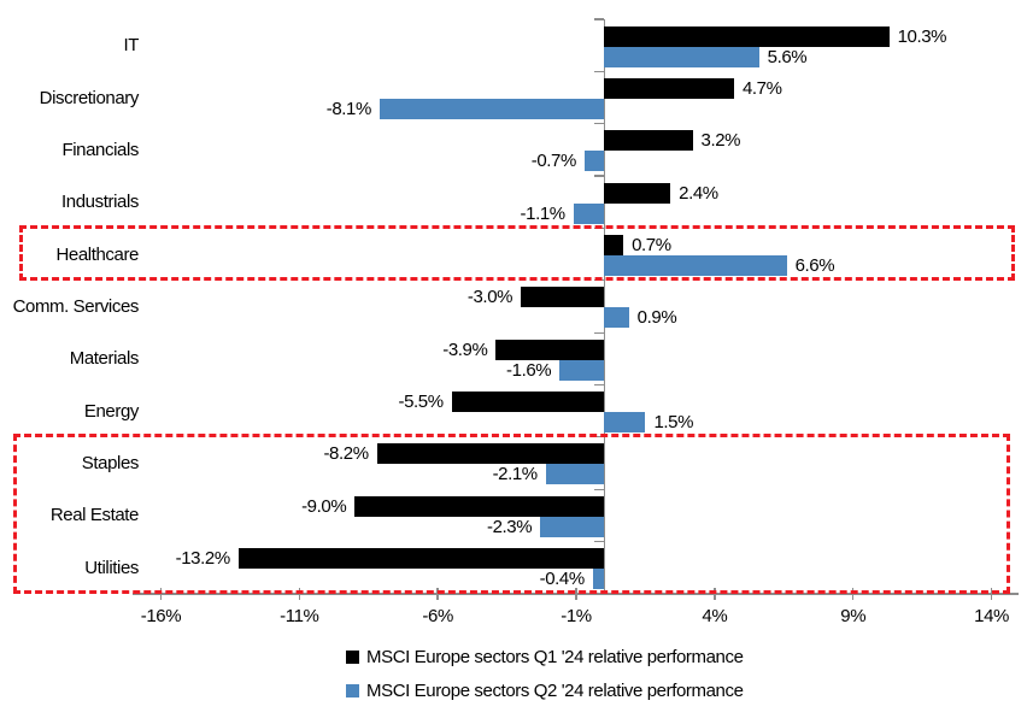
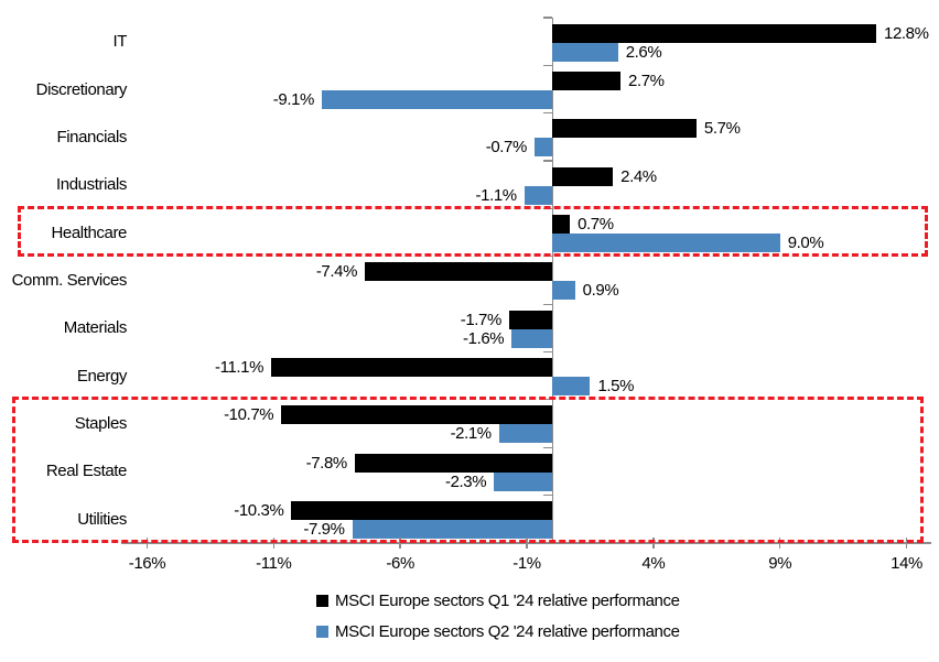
MSCI Europe sectors Q1 '24 relative performance/IT: 10.3% -> 12.8%
MSCI Europe sectors Q2 '24 relative performance/IT: 5.6% -> 2.6%
MSCI Europe sectors Q1 '24 relative performance/Discretionary: 4.7% -> 2.7%
MSCI Europe sectors Q2 '24 relative performance/Discretionary: -8.1% -> -9.1%
MSCI Europe sectors Q1 '24 relative performance/Financials: 3.2% -> 5.7%
MSCI Europe sectors Q2 '24 relative performance/Healthcare: 6.6% -> 9.0%
MSCI Europe sectors Q1 '24 relative performance/Comm. Services: -3.0% -> -7.4%
MSCI Europe sectors Q1 '24 relative performance/Materials: -3.9% -> -1.7%
MSCI Europe sectors Q1 '24 relative performance/Energy: -5.5% -> -11.1%
MSCI Europe sectors Q1 '24 relative performance/Staples: -8.2% -> -10.7%
MSCI Europe sectors Q1 '24 relative performance/Real Estate: -9.0% -> -7.8%
MSCI Europe sectors Q1 '24 relative performance/Utilities: -13.2% -> -10.3%
MSCI Europe sectors Q2 '24 relative performance/Utilities: -0.4% -> -7.9%
